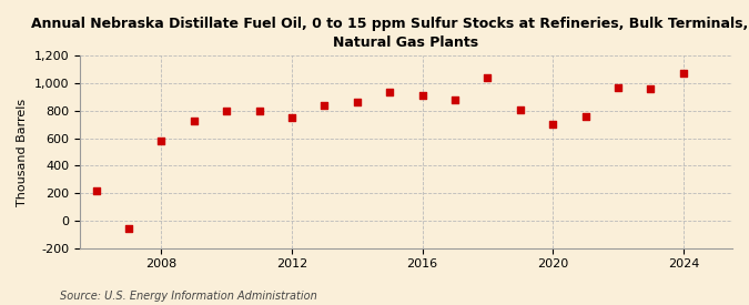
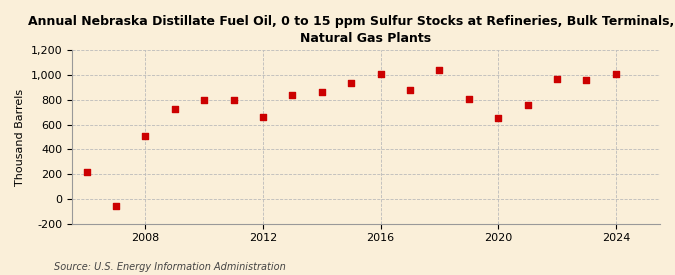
2008: 580 -> 510
2012: 750 -> 660
2016: 910 -> 1,000
2020: 700 -> 650
2024: 1,070 -> 1,000
